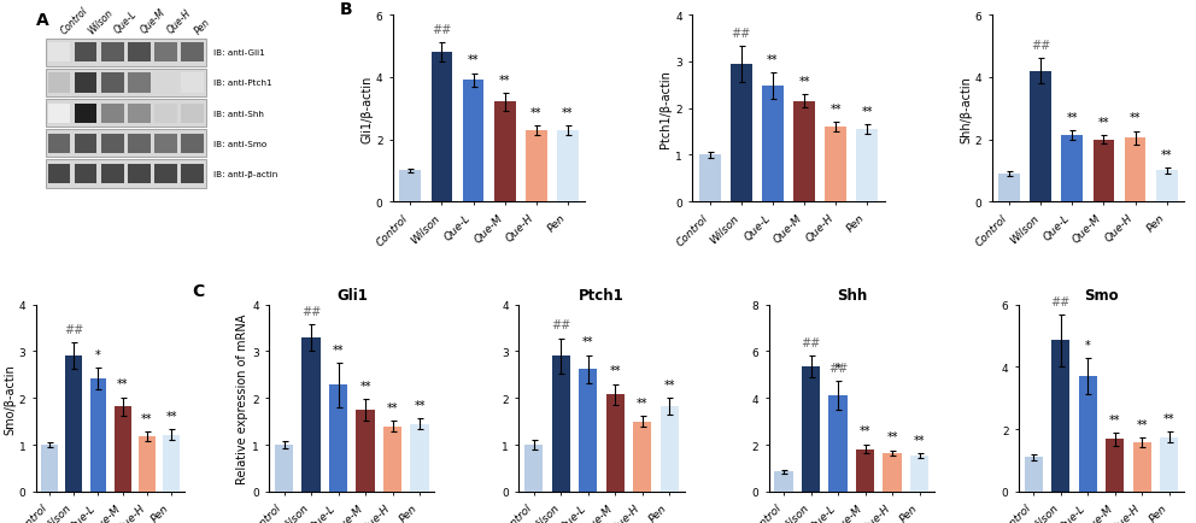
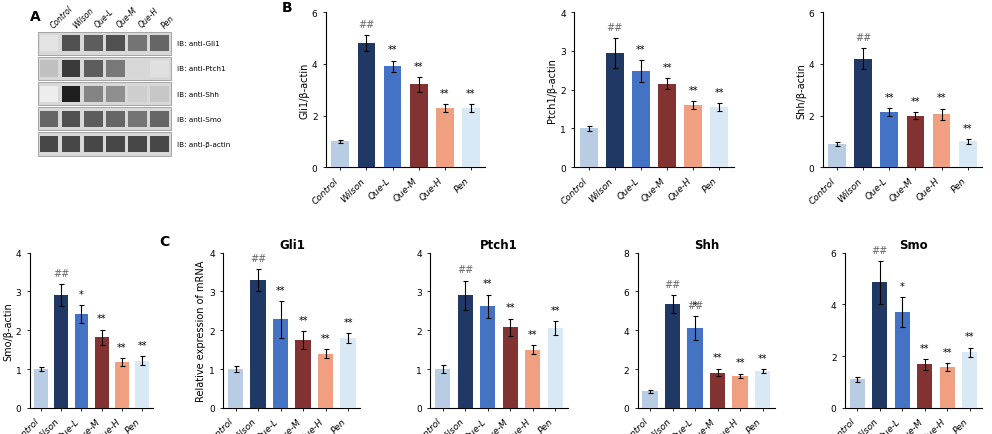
Gli1/Pen: 1.45 -> 1.80
Ptch1/Pen: 1.82 -> 2.05
Shh/Pen: 1.6 -> 1.9
Smo/Pen: 1.75 -> 2.15
